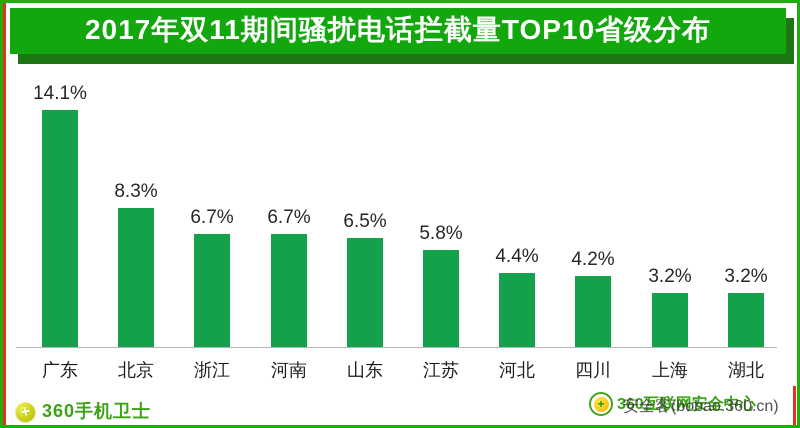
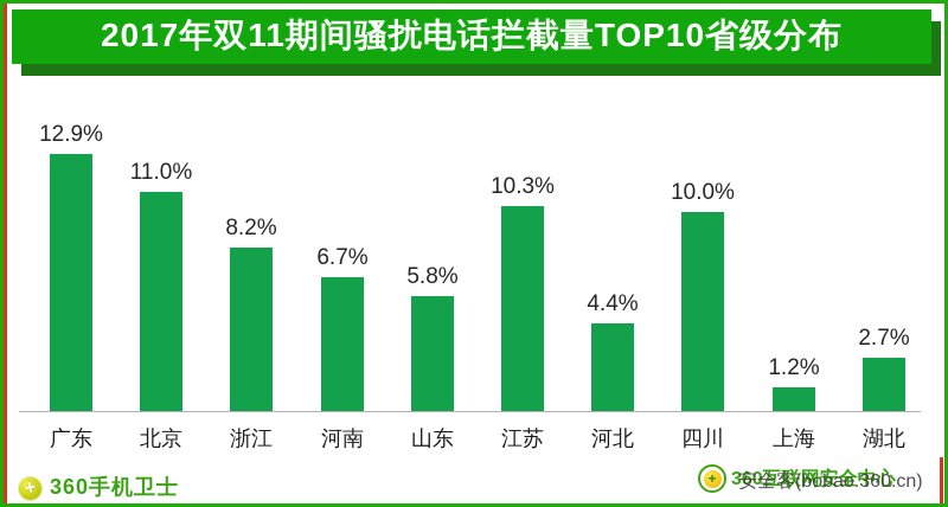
广东: 14.1% -> 12.9%
北京: 8.3% -> 11.0%
浙江: 6.7% -> 8.2%
山东: 6.5% -> 5.8%
江苏: 5.8% -> 10.3%
四川: 4.2% -> 10.0%
上海: 3.2% -> 1.2%
湖北: 3.2% -> 2.7%
